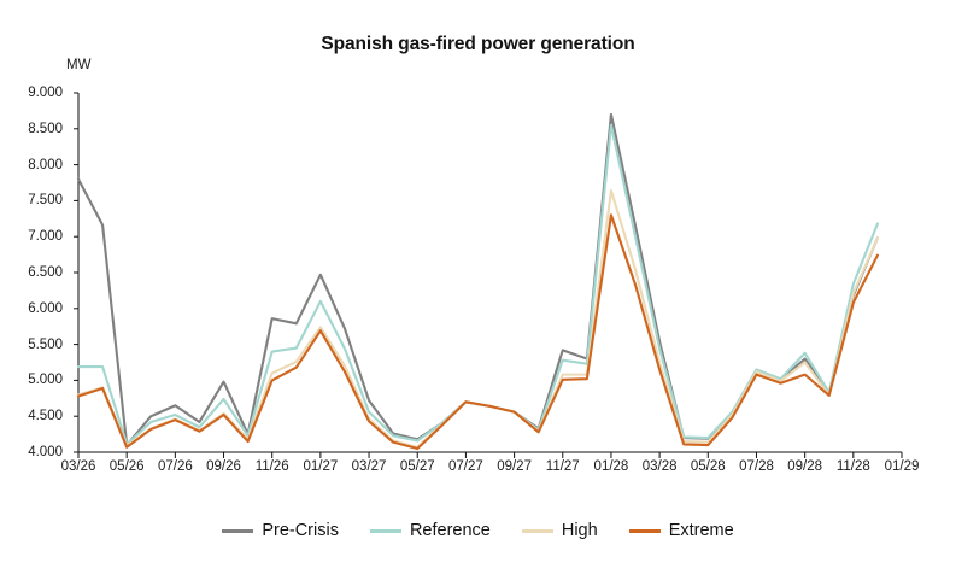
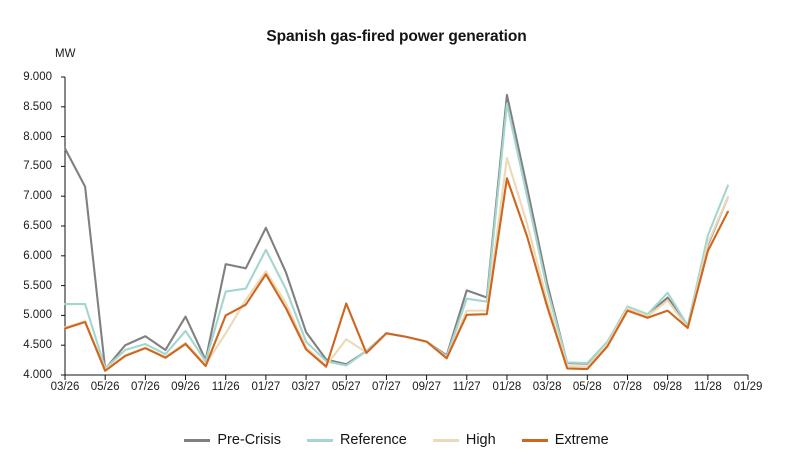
High/11/26: 5100 -> 4700
High/05/27: 4100 -> 4600
Extreme/05/27: 4000 -> 5200
